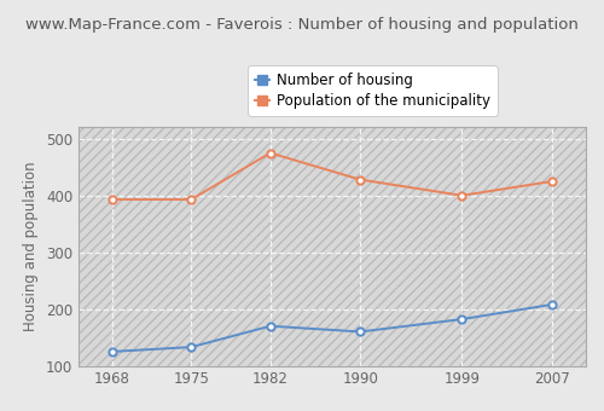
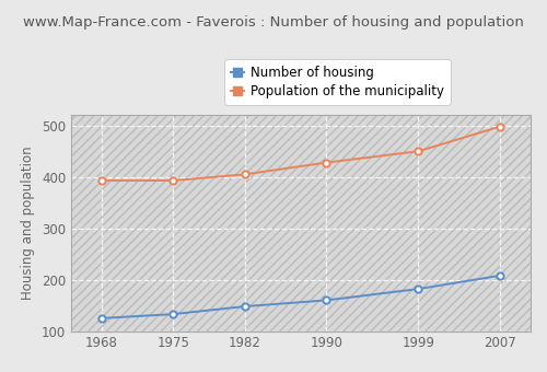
Number of housing/1982: 170 -> 148
Population of the municipality/1982: 475 -> 405
Population of the municipality/1999: 400 -> 450
Population of the municipality/2007: 425 -> 498
